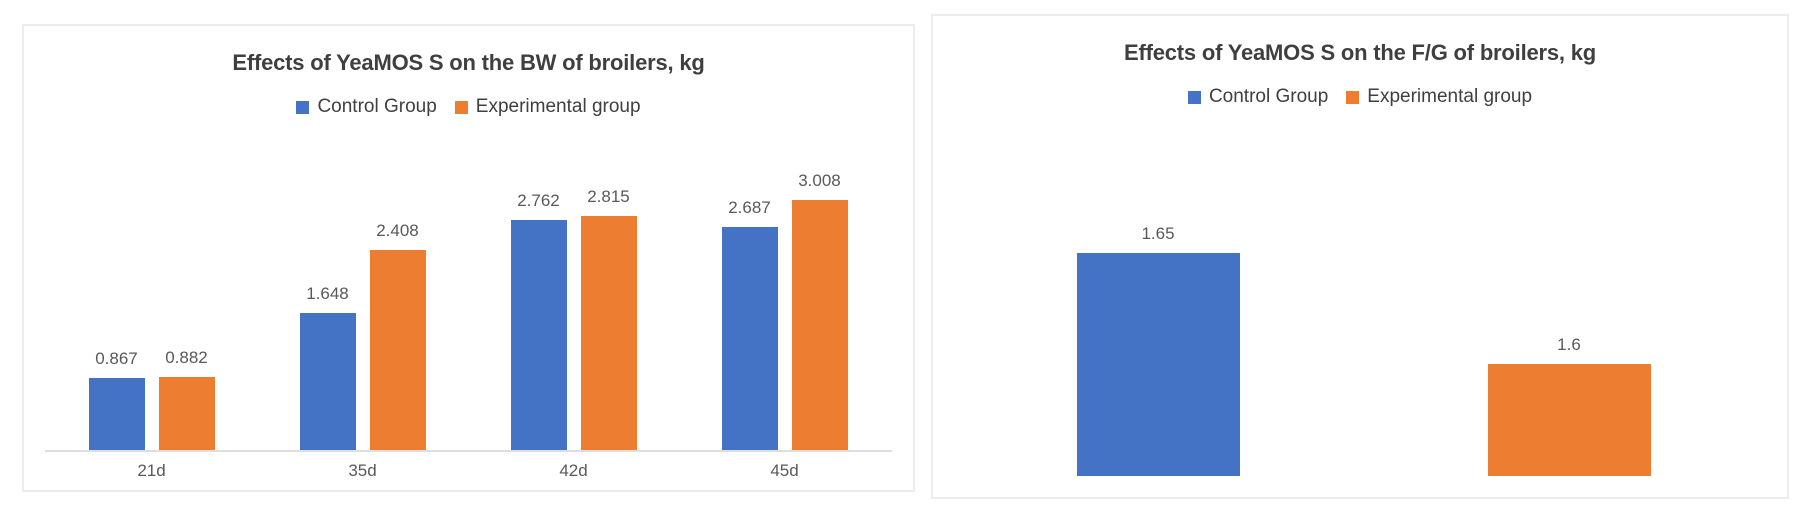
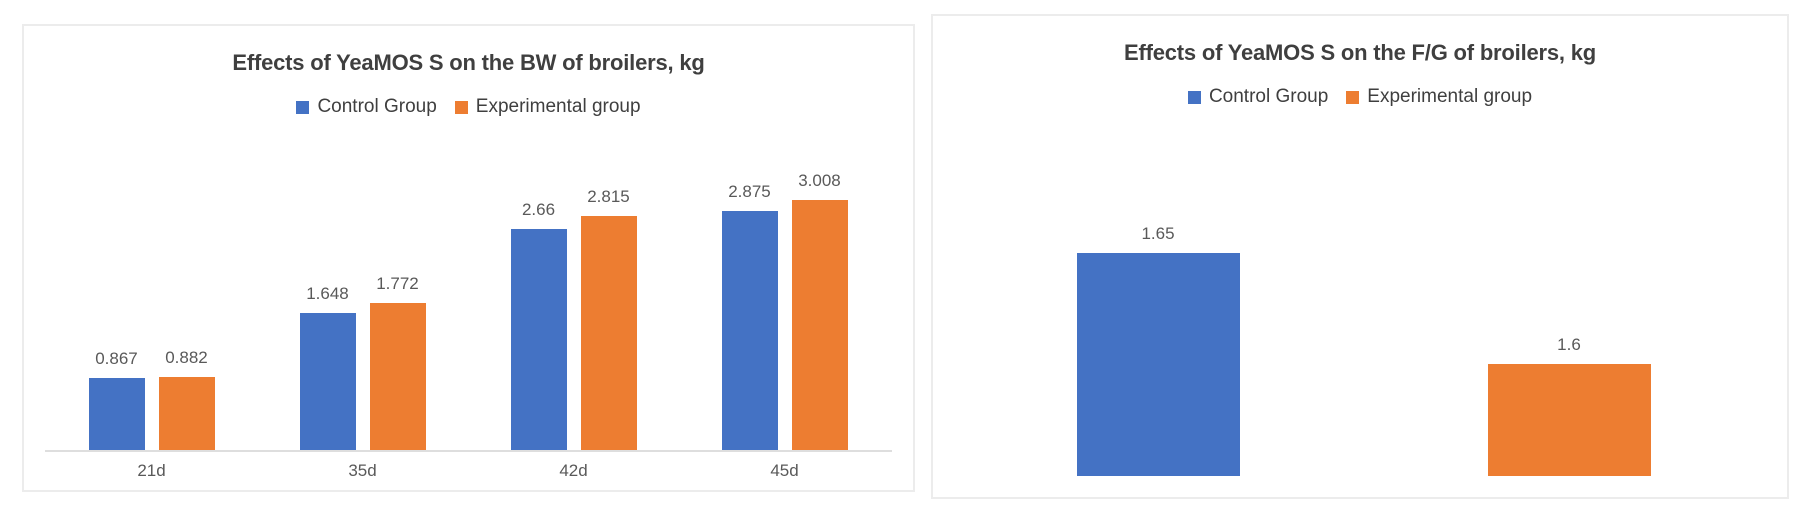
Effects of YeaMOS S on the BW of broilers, kg/Experimental group/35d: 2.408 -> 1.772
Effects of YeaMOS S on the BW of broilers, kg/Control Group/42d: 2.762 -> 2.66
Effects of YeaMOS S on the BW of broilers, kg/Control Group/45d: 2.687 -> 2.875
